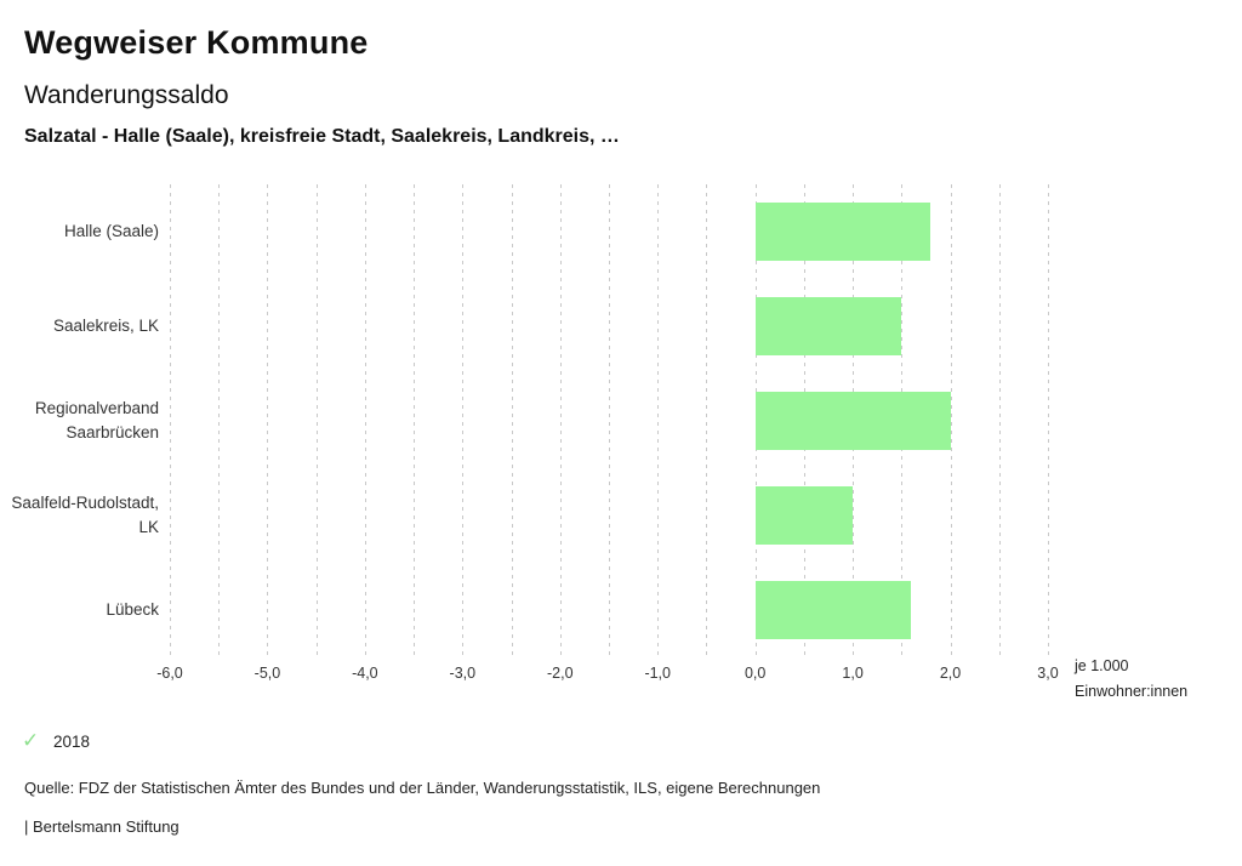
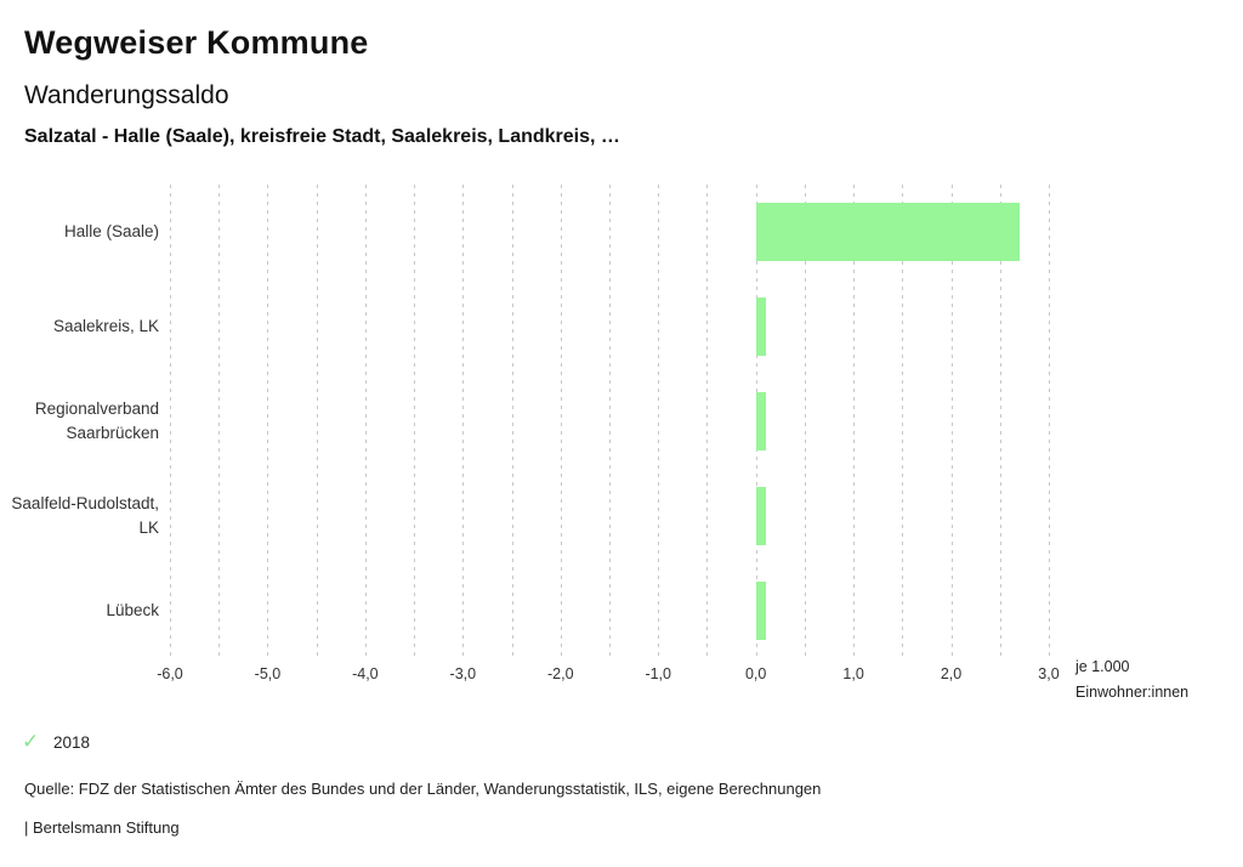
Halle (Saale): 1,8 -> 2,7
Saalekreis, LK: 1,5 -> 0,1
Regionalverband Saarbrücken: 2,0 -> 0,1
Saalfeld-Rudolstadt, LK: 1,0 -> 0,1
Lübeck: 1,6 -> 0,1
